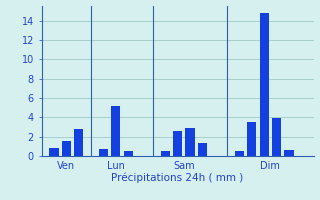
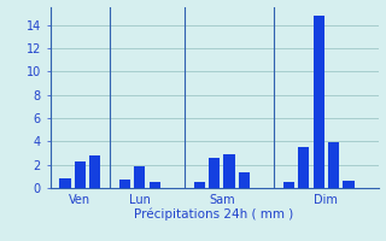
Ven: 1.6 -> 2.3
Lun: 5.2 -> 1.9
